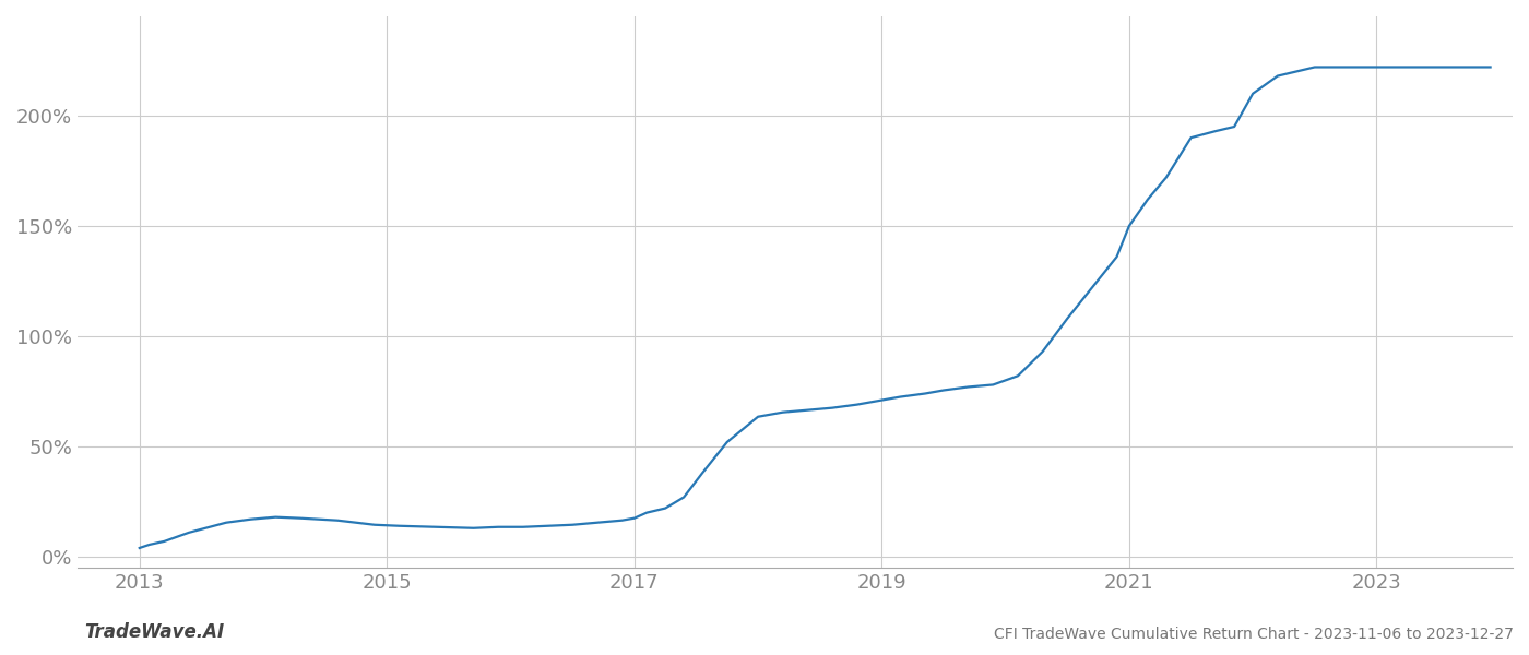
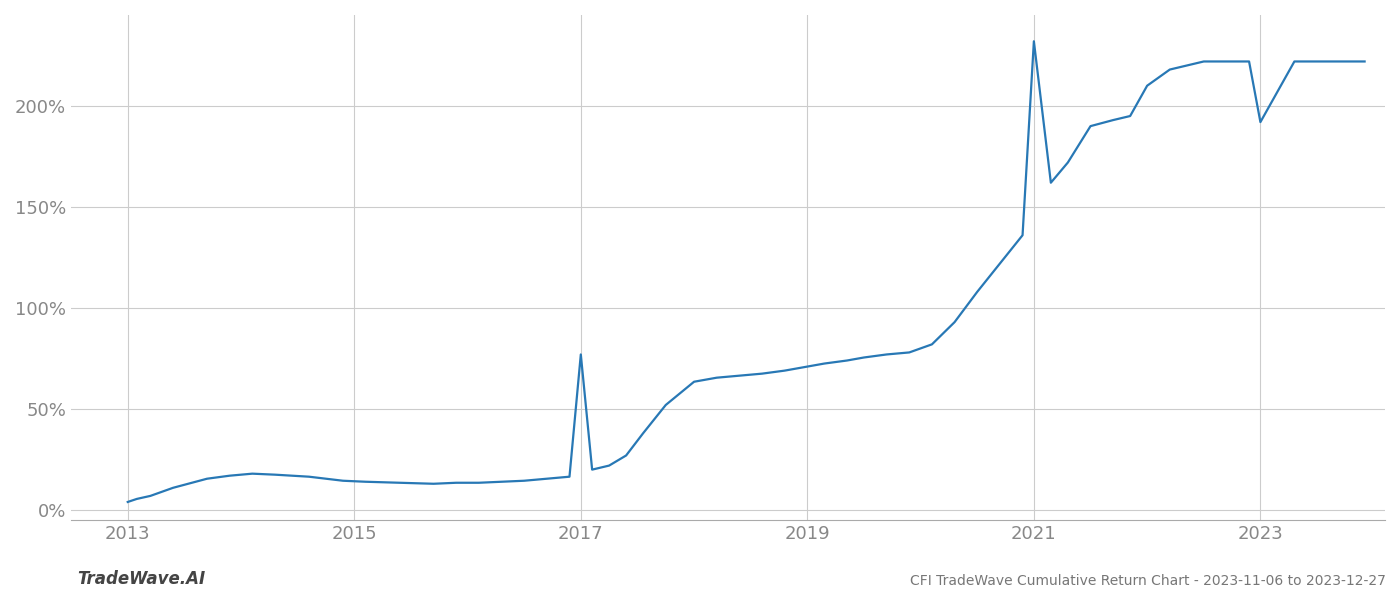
2017: 17.5% -> 77.0%
2021: 150.0% -> 232.0%
2023: 222.0% -> 192.0%
